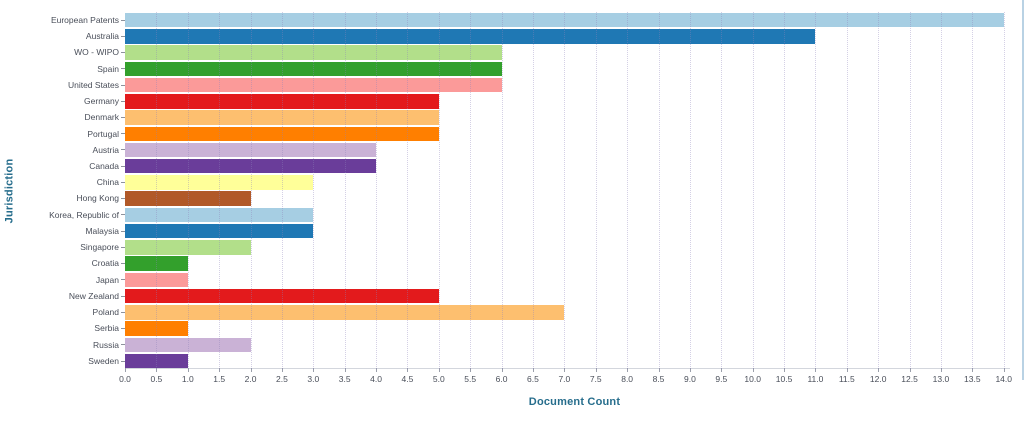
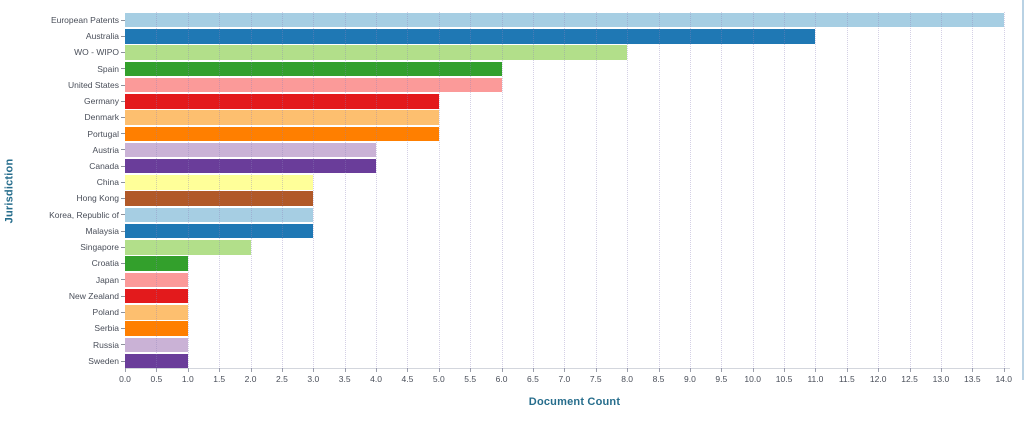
WO - WIPO: 6 -> 8
Hong Kong: 2 -> 3
New Zealand: 5 -> 1
Poland: 7 -> 1
Russia: 2 -> 1
